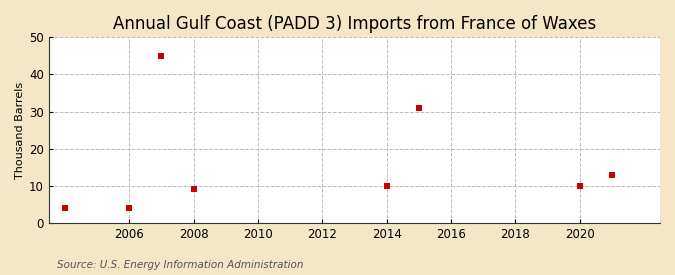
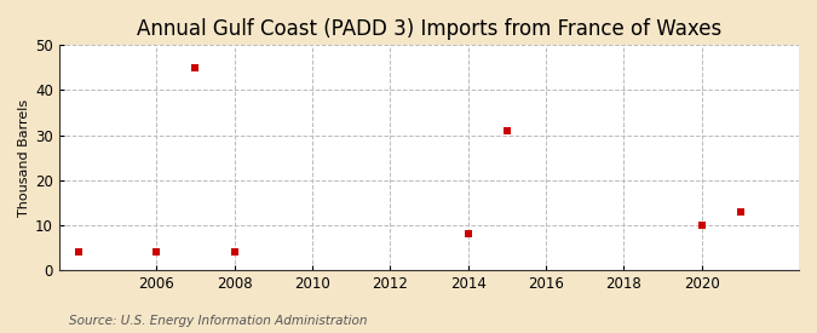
2008: 9 -> 4
2014: 10 -> 8
